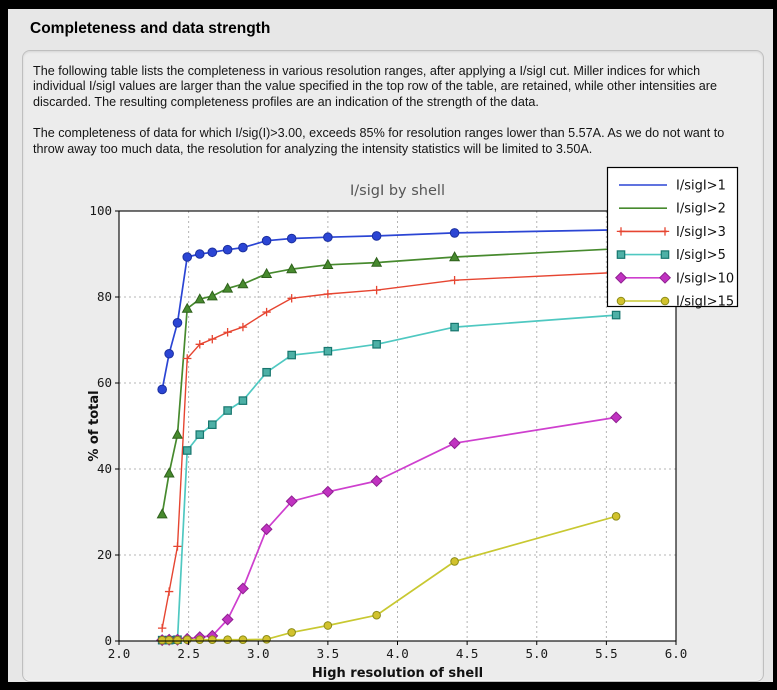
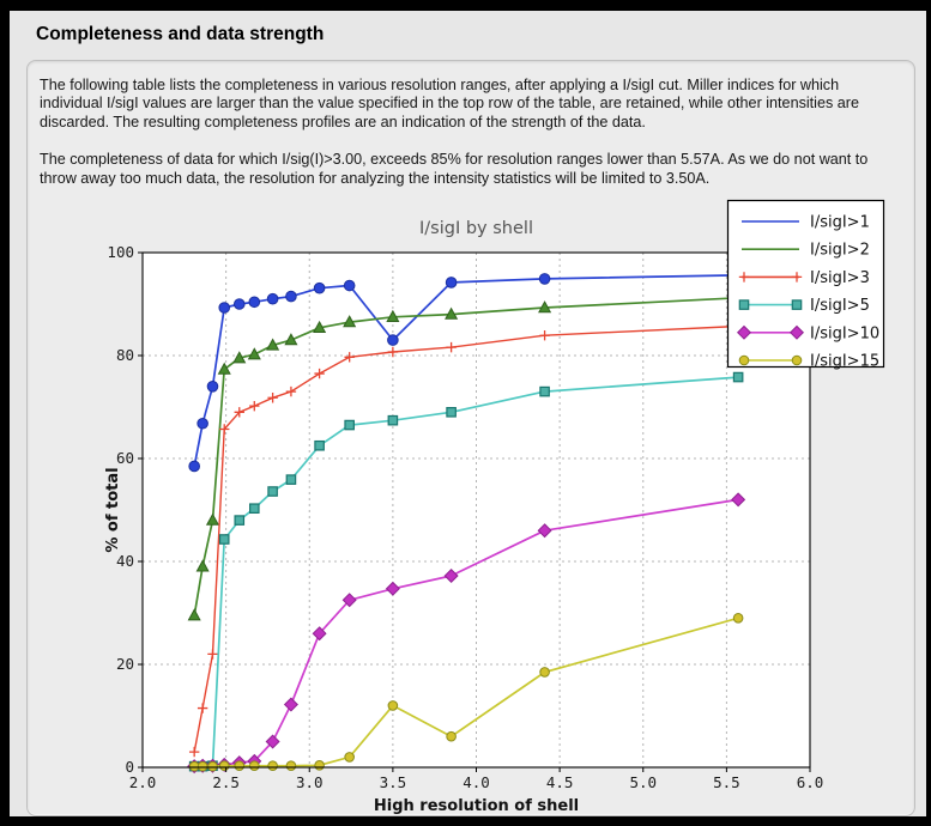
I/sigI>1/3.5: 94 -> 83
I/sigI>15/3.5: 4 -> 12
